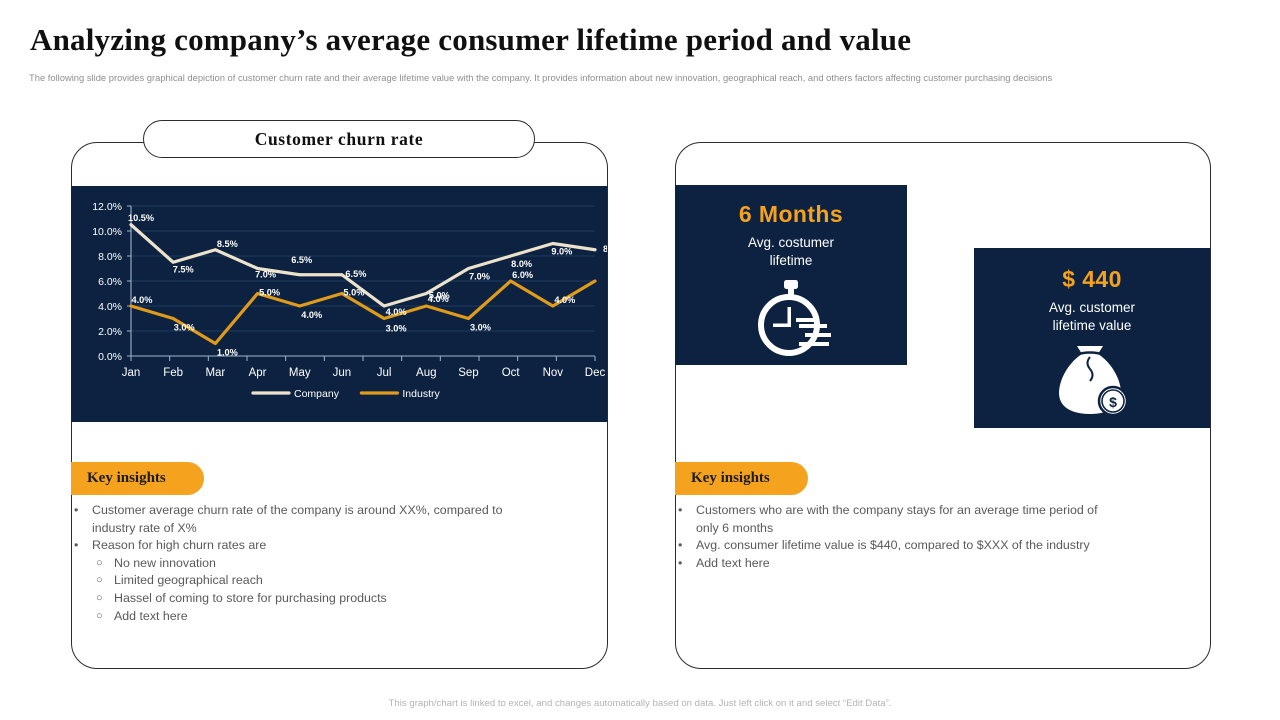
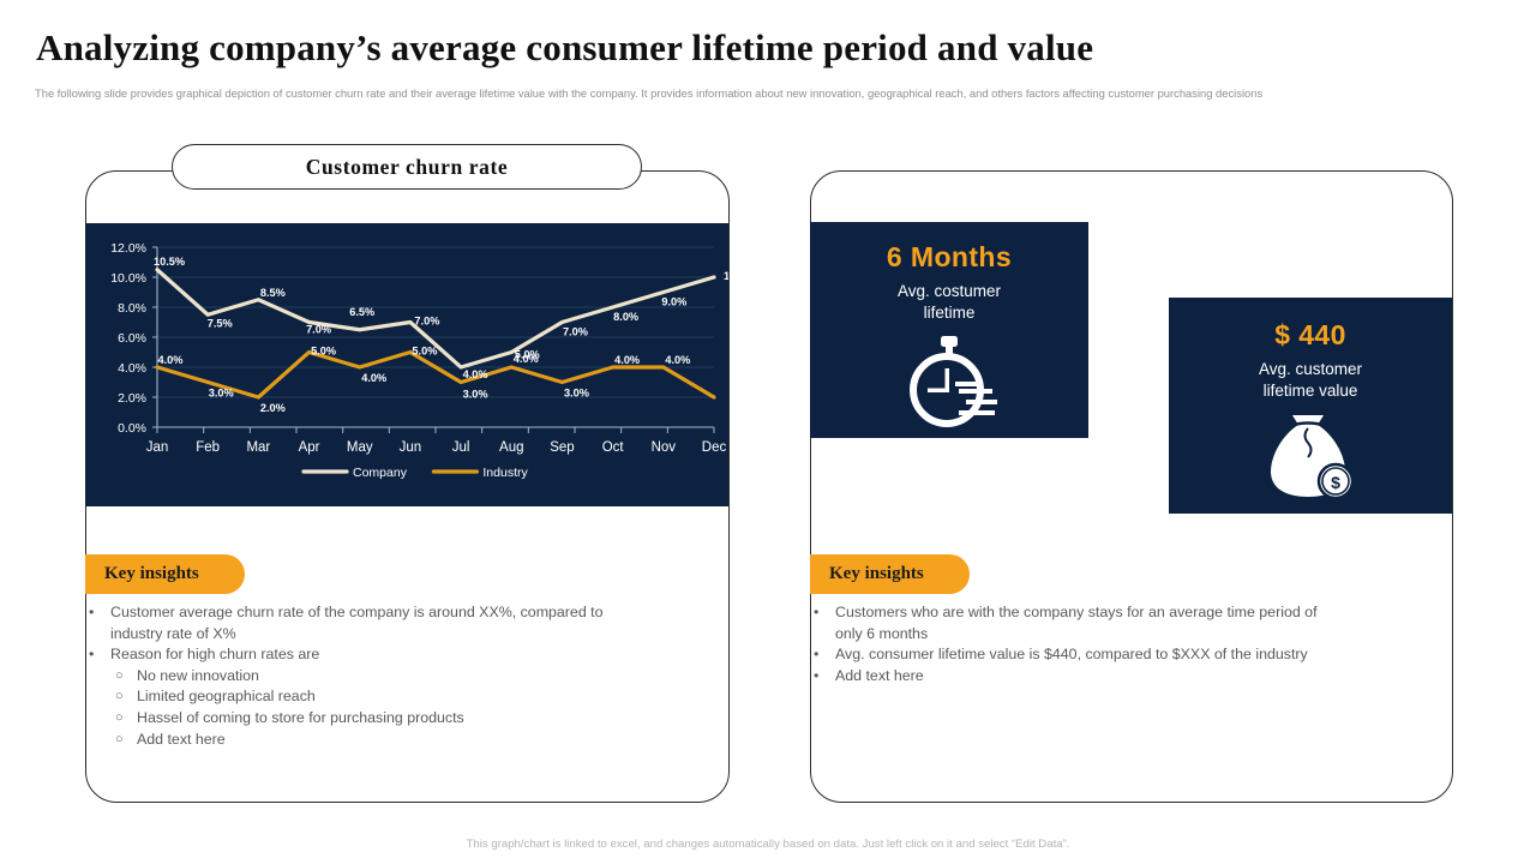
Industry/Mar: 1.0% -> 2.0%
Company/Jun: 6.5% -> 7.0%
Industry/Oct: 6.0% -> 4.0%
Company/Dec: 8.5% -> 10.0%
Industry/Dec: 6.0% -> 2.0%
